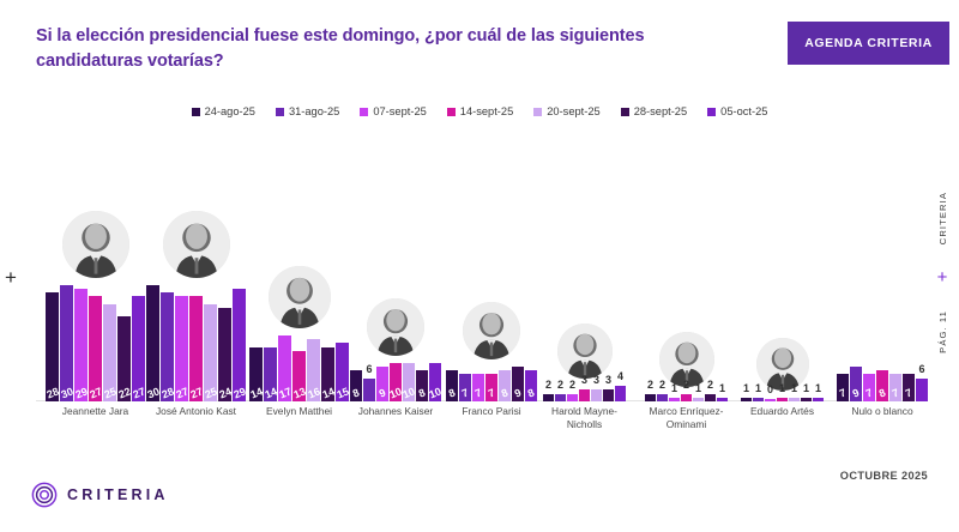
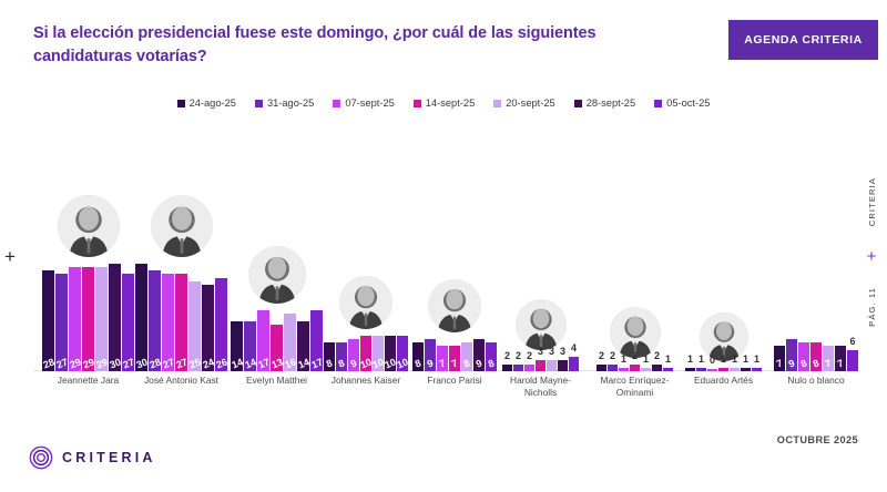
31-ago-25/Jeannette Jara: 30 -> 27
14-sept-25/Jeannette Jara: 27 -> 29
20-sept-25/Jeannette Jara: 25 -> 29
28-sept-25/Jeannette Jara: 22 -> 30
05-oct-25/José Antonio Kast: 29 -> 26
05-oct-25/Evelyn Matthei: 15 -> 17
31-ago-25/Johannes Kaiser: 6 -> 8
28-sept-25/Johannes Kaiser: 8 -> 10
31-ago-25/Franco Parisi: 7 -> 9
07-sept-25/Nulo o blanco: 7 -> 8
